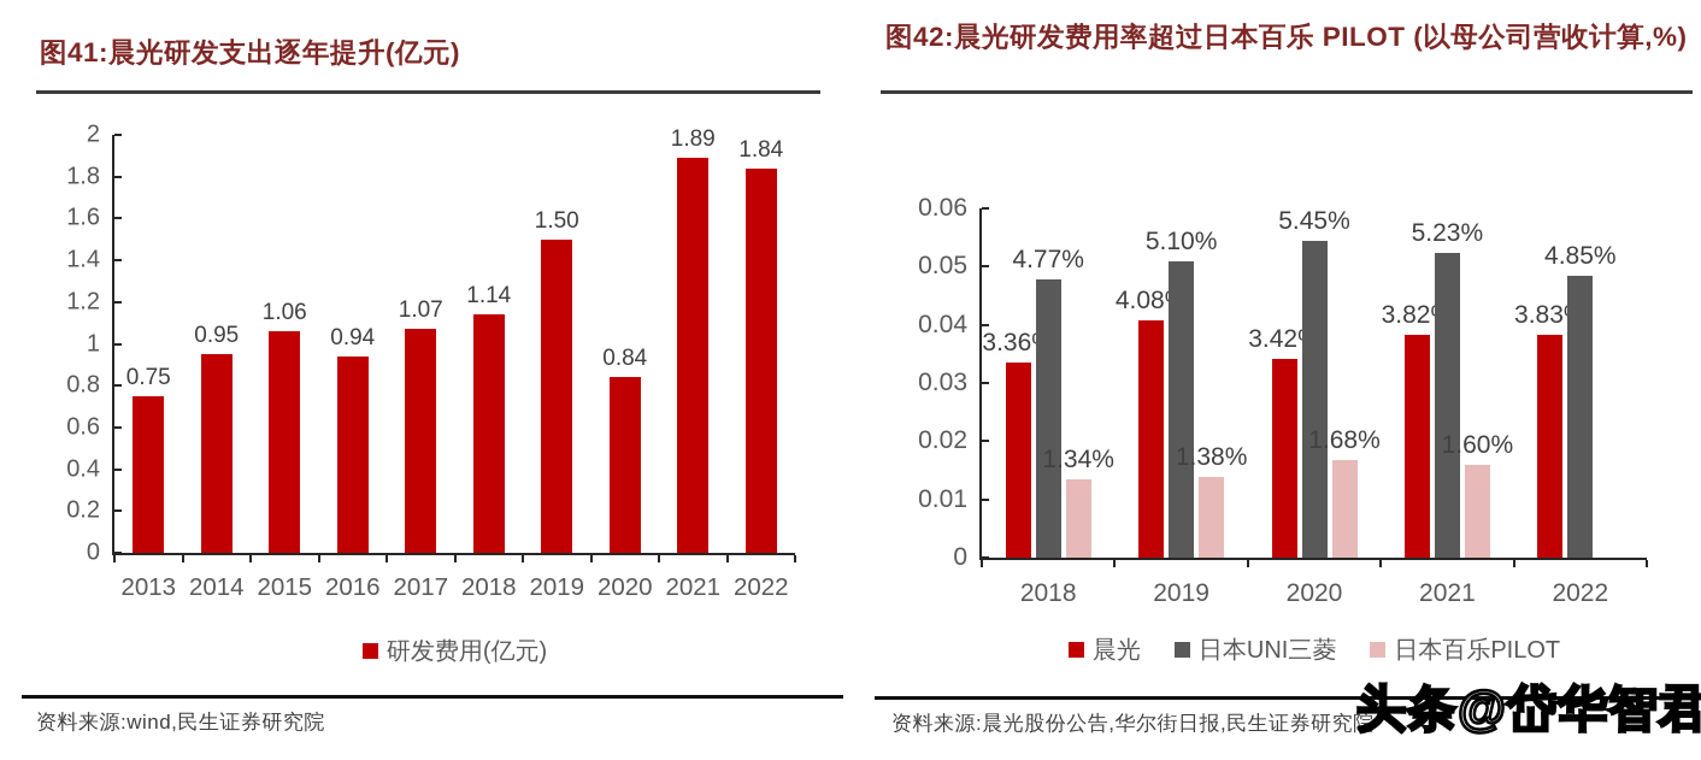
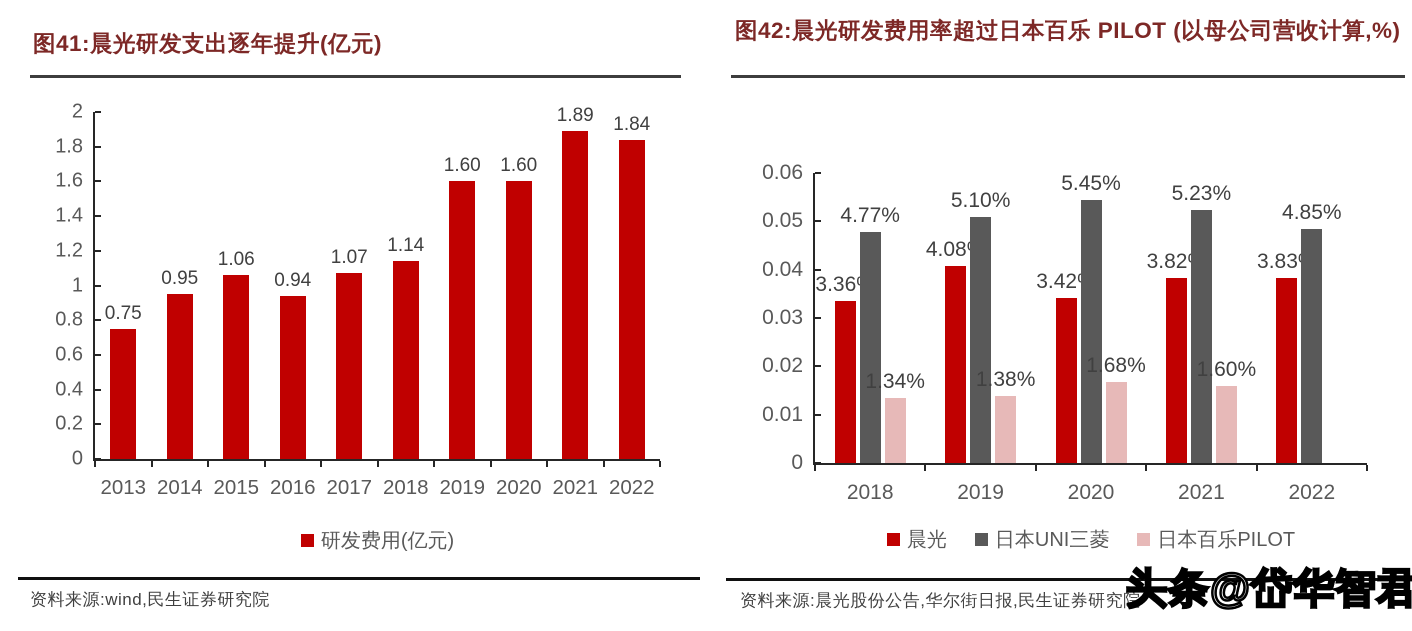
图41:晨光研发支出逐年提升(亿元)/2019: 1.50 -> 1.60
图41:晨光研发支出逐年提升(亿元)/2020: 0.84 -> 1.60
